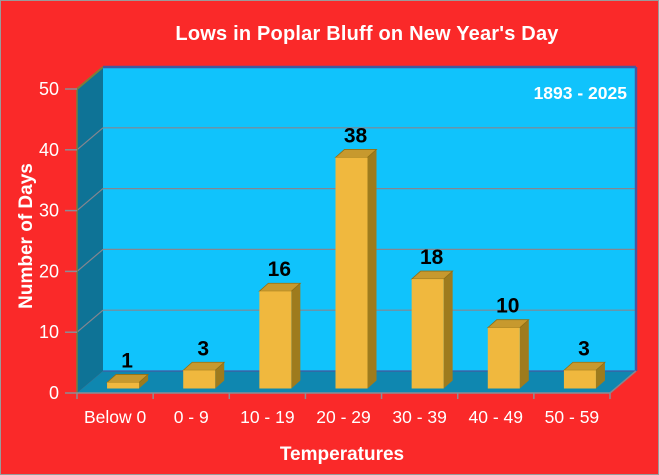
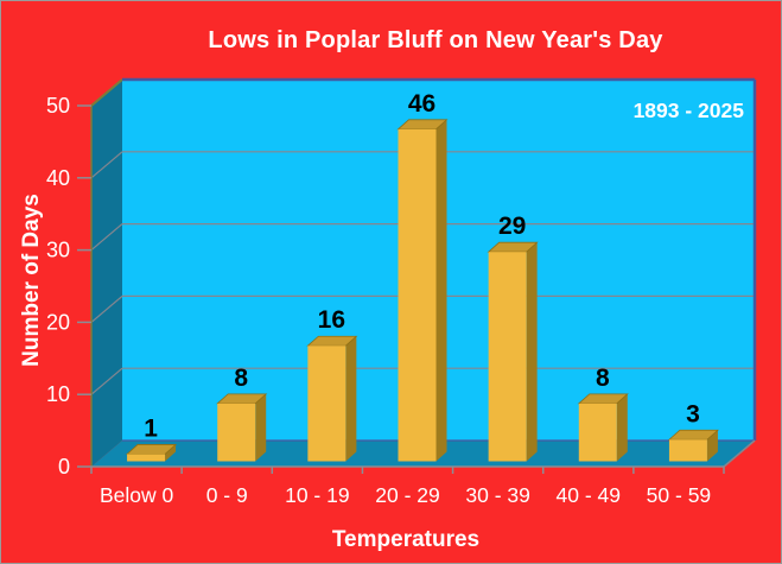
0 - 9: 3 -> 8
20 - 29: 38 -> 46
30 - 39: 18 -> 29
40 - 49: 10 -> 8
